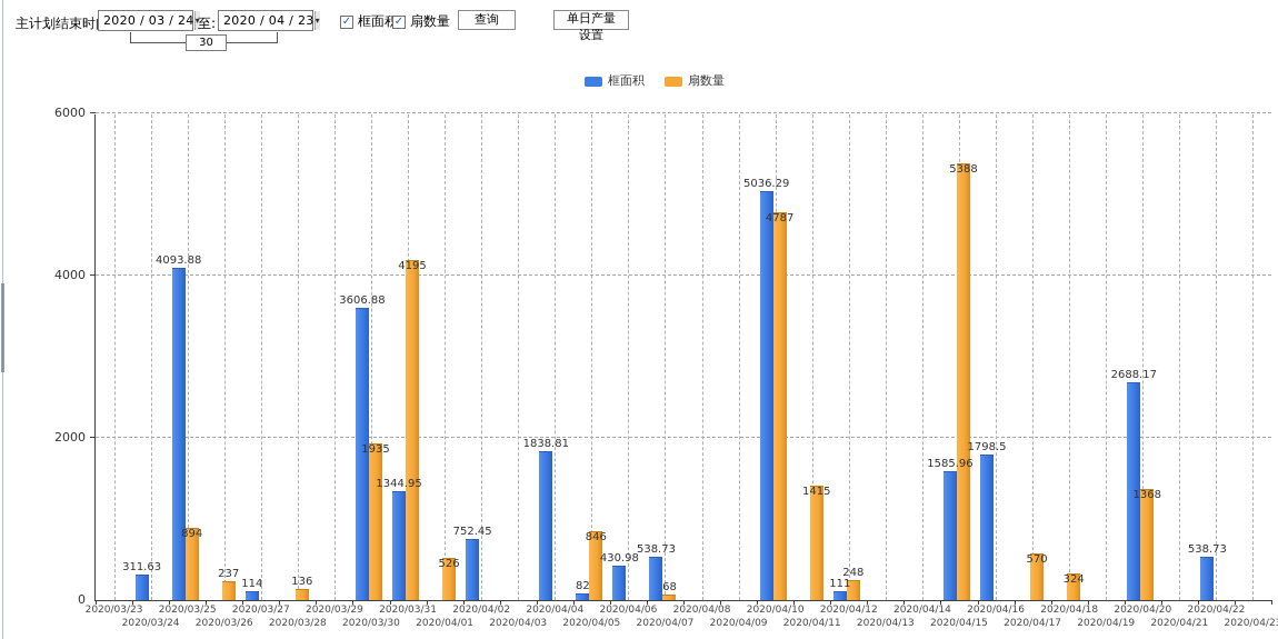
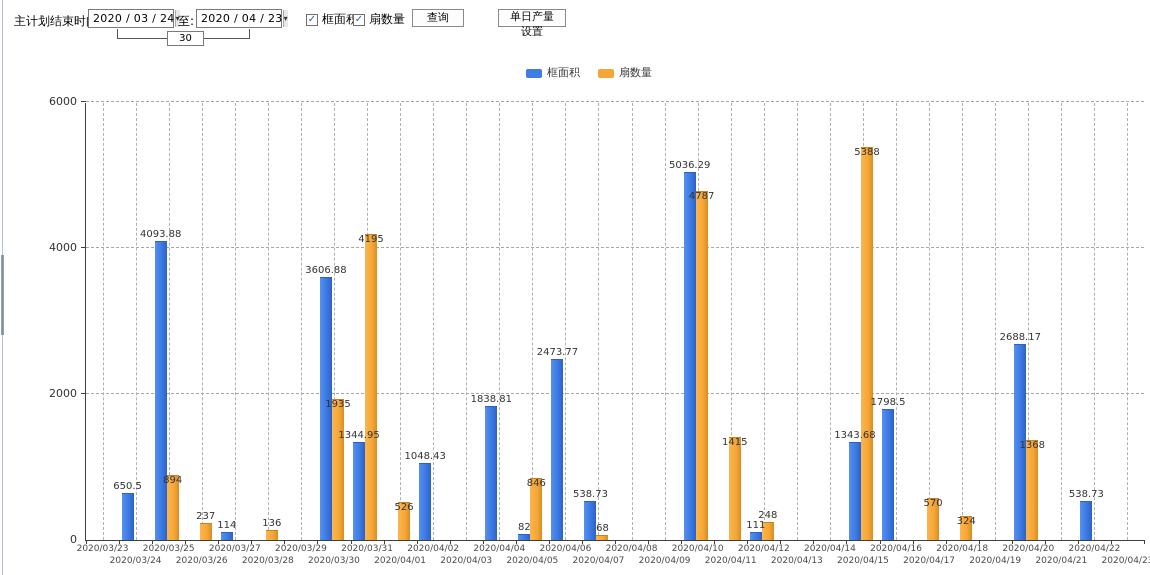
框面积/2020/03/24: 311.63 -> 650.5
框面积/2020/04/02: 752.45 -> 1048.43
框面积/2020/04/06: 430.98 -> 2473.77
框面积/2020/04/15: 1585.96 -> 1343.68
